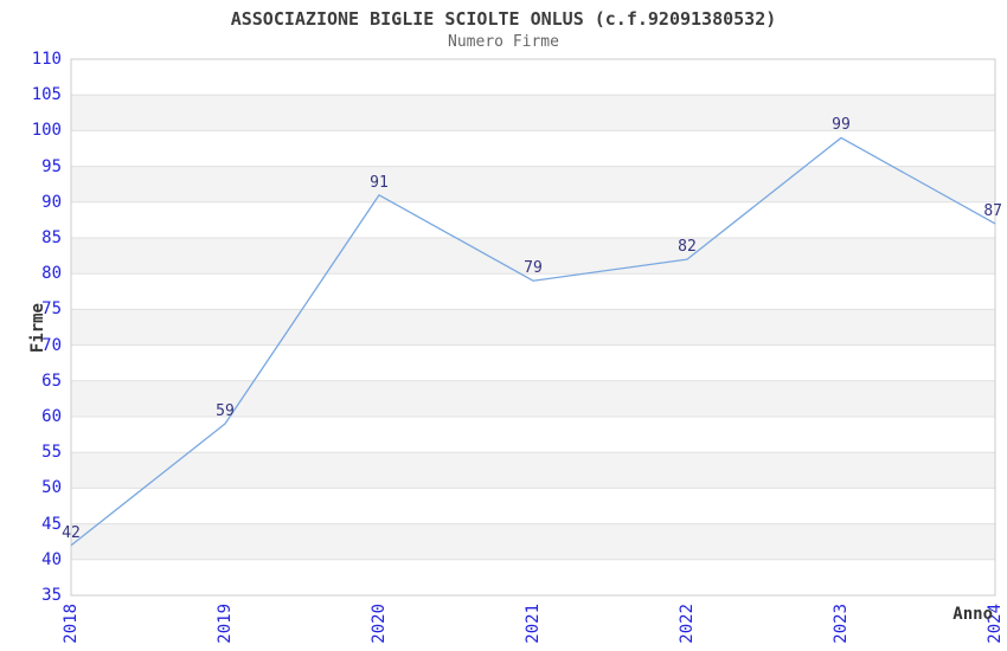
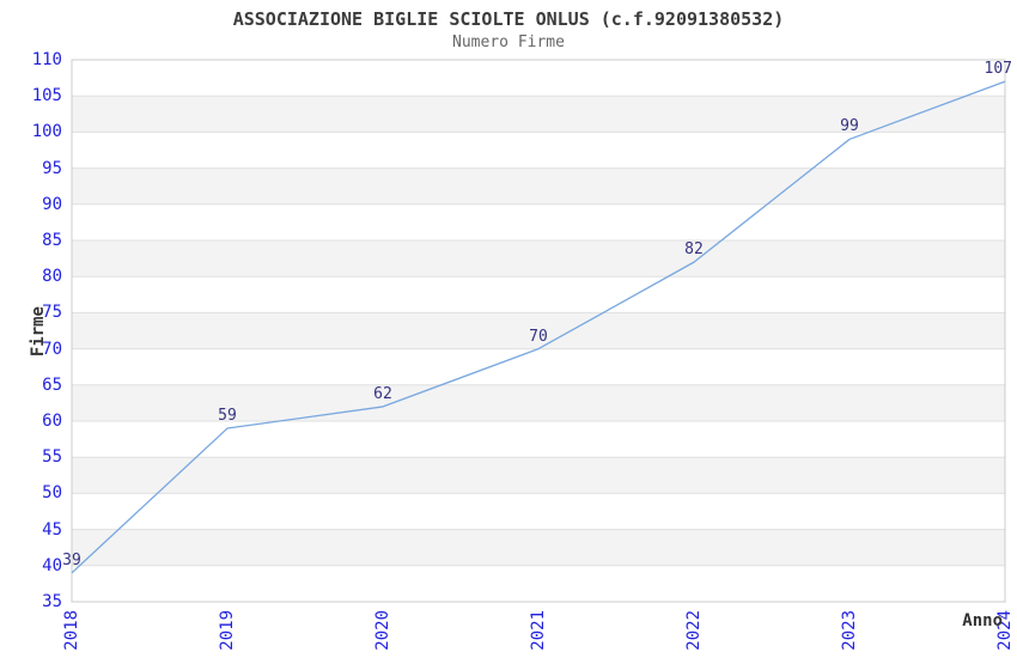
2018: 42 -> 39
2020: 91 -> 62
2021: 79 -> 70
2024: 87 -> 107
